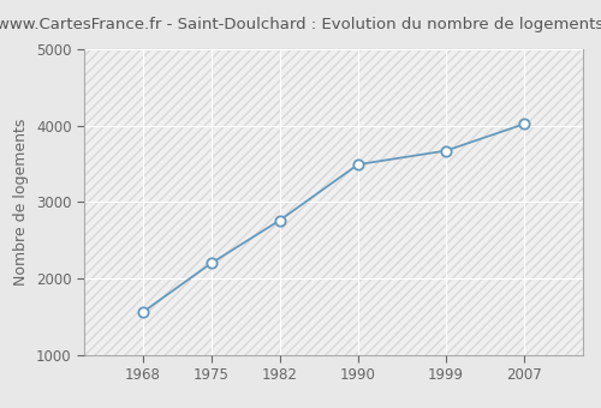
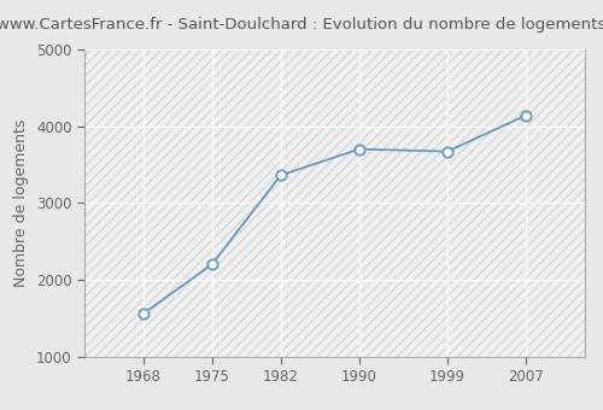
1982: 2760 -> 3360
1990: 3490 -> 3700
2007: 4020 -> 4140
